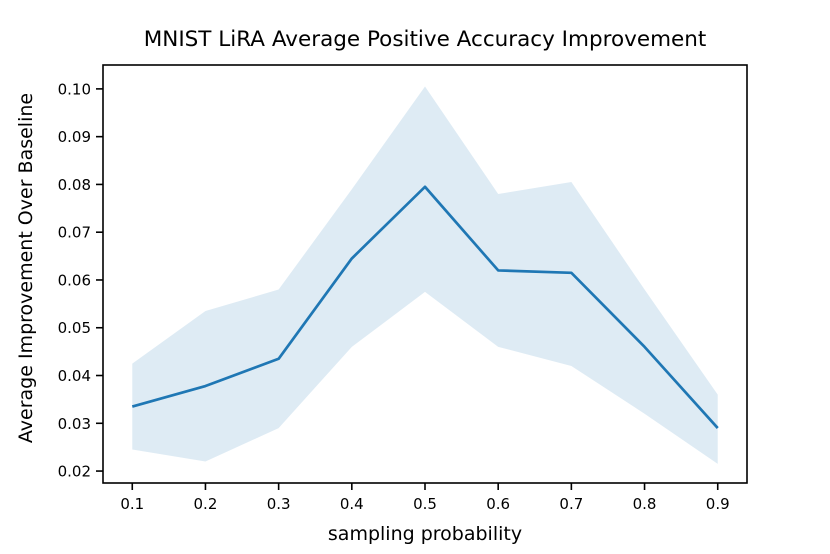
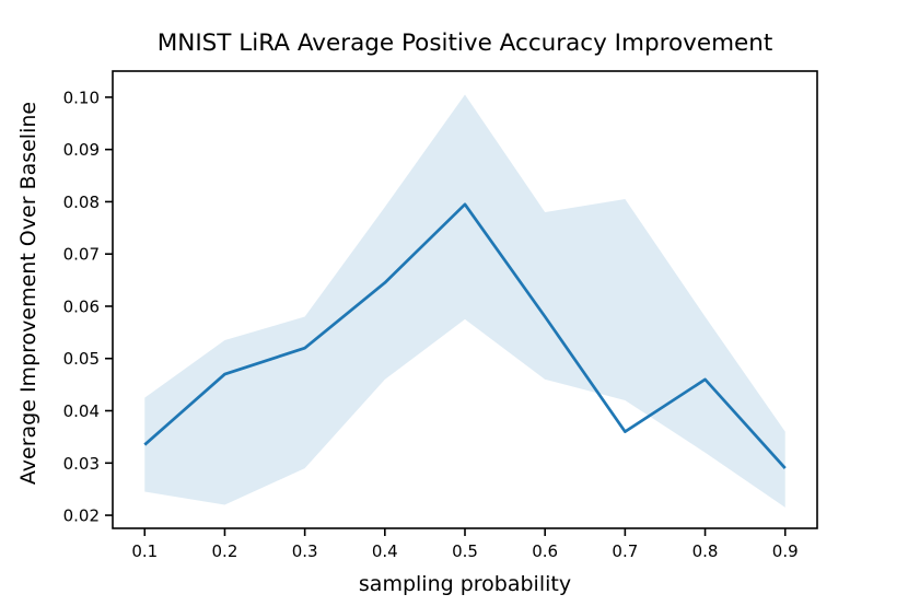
0.2: 0.038 -> 0.047
0.3: 0.043 -> 0.052
0.6: 0.062 -> 0.058
0.7: 0.061 -> 0.036
